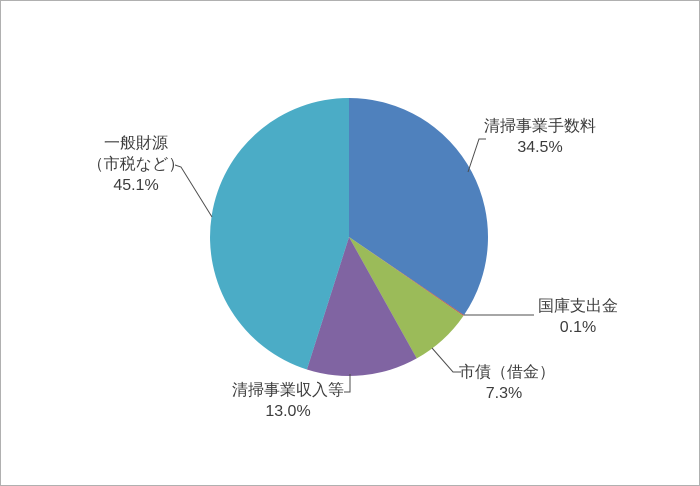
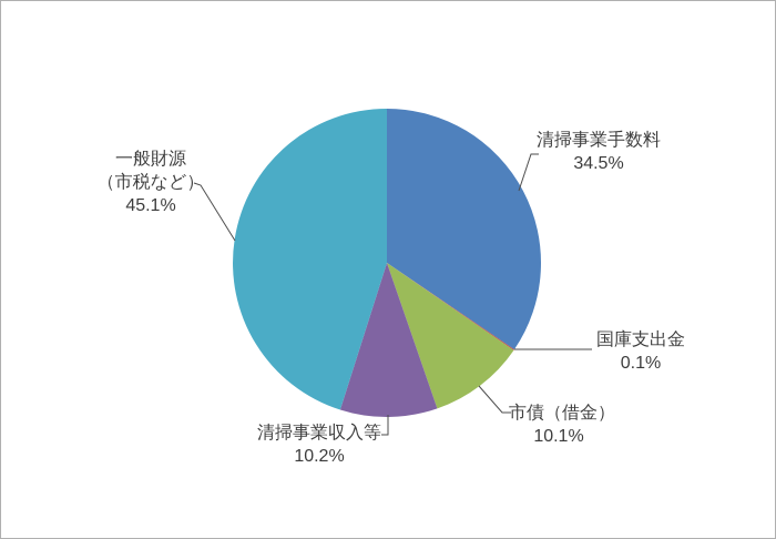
市債（借金）: 7.3% -> 10.1%
清掃事業収入等: 13.0% -> 10.2%
